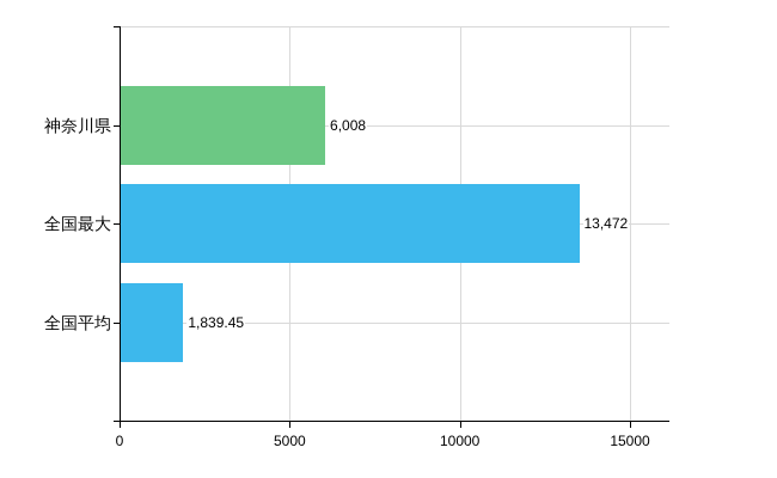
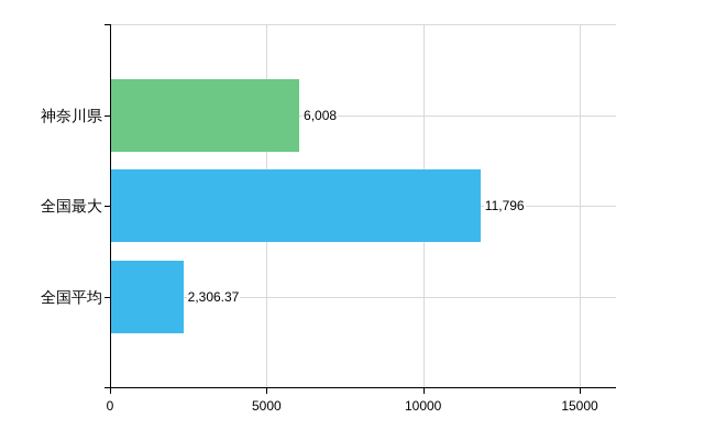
全国最大: 13,472 -> 11,796
全国平均: 1,839.45 -> 2,306.37
